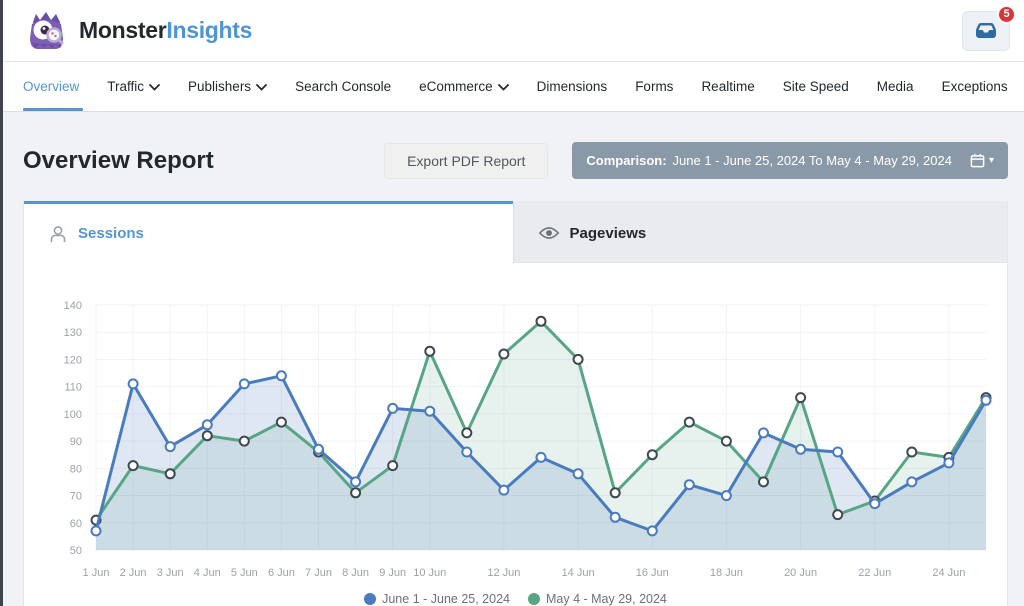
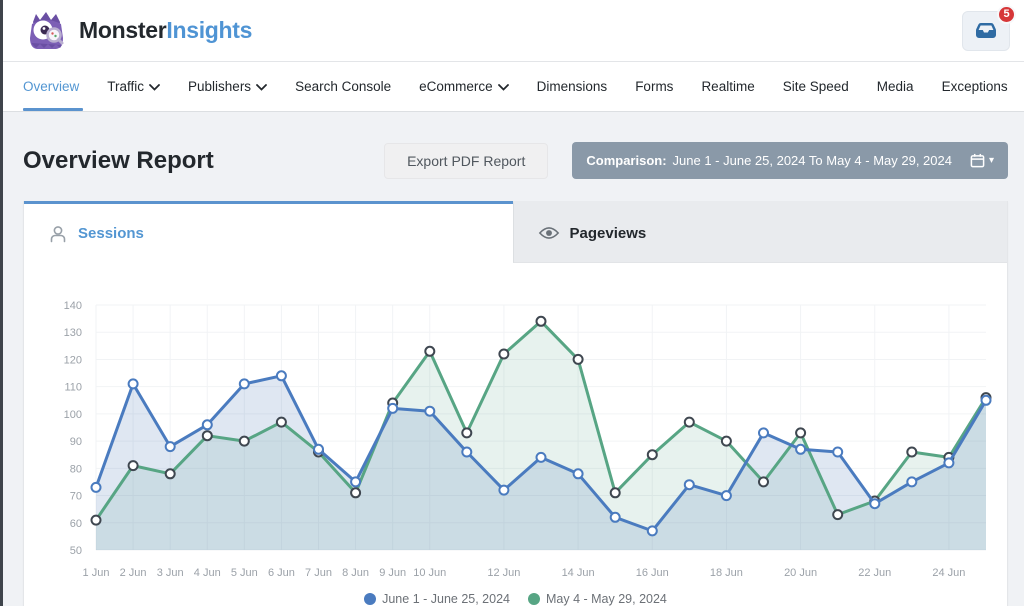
June 1 - June 25, 2024/1 Jun: 57 -> 73
May 4 - May 29, 2024/9 Jun: 81 -> 104
May 4 - May 29, 2024/20 Jun: 106 -> 93
